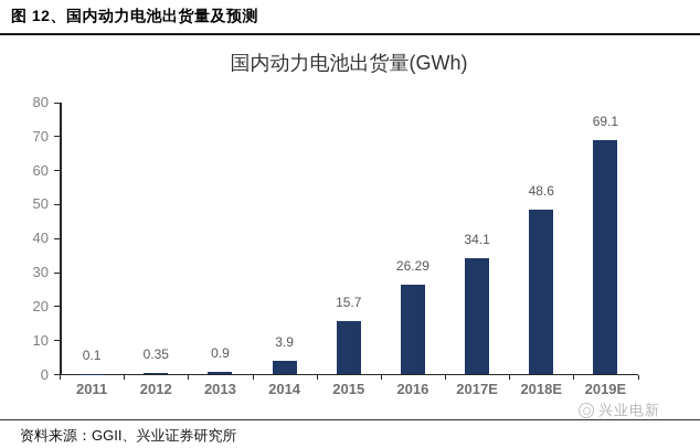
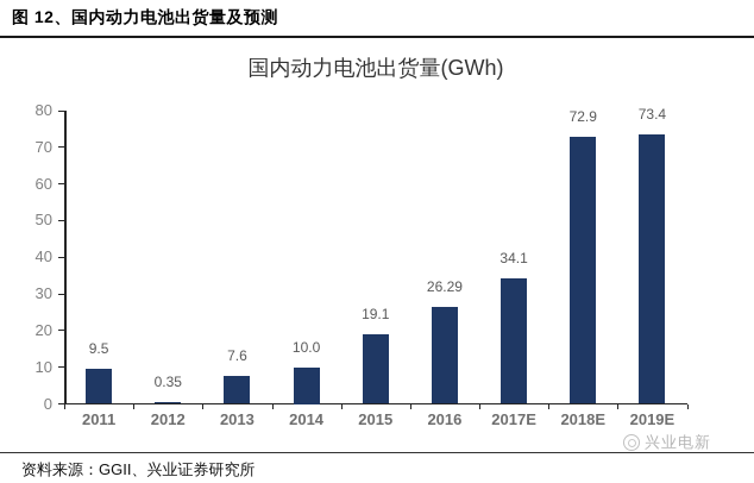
2011: 0.1 -> 9.5
2013: 0.9 -> 7.6
2014: 3.9 -> 10.0
2015: 15.7 -> 19.1
2018E: 48.6 -> 72.9
2019E: 69.1 -> 73.4
